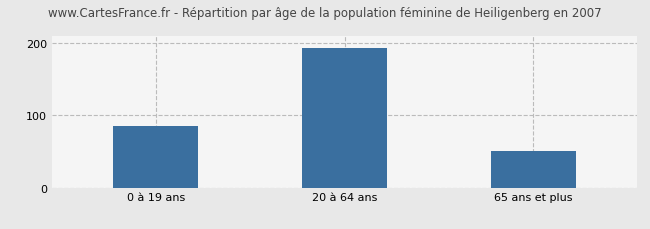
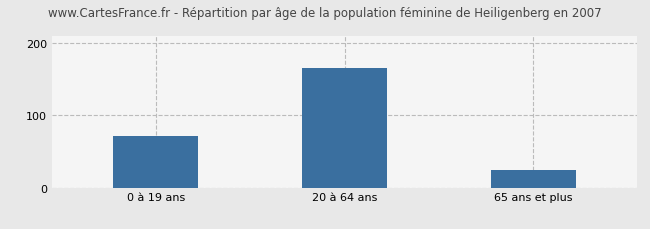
0 à 19 ans: 85 -> 72
20 à 64 ans: 193 -> 166
65 ans et plus: 50 -> 24
